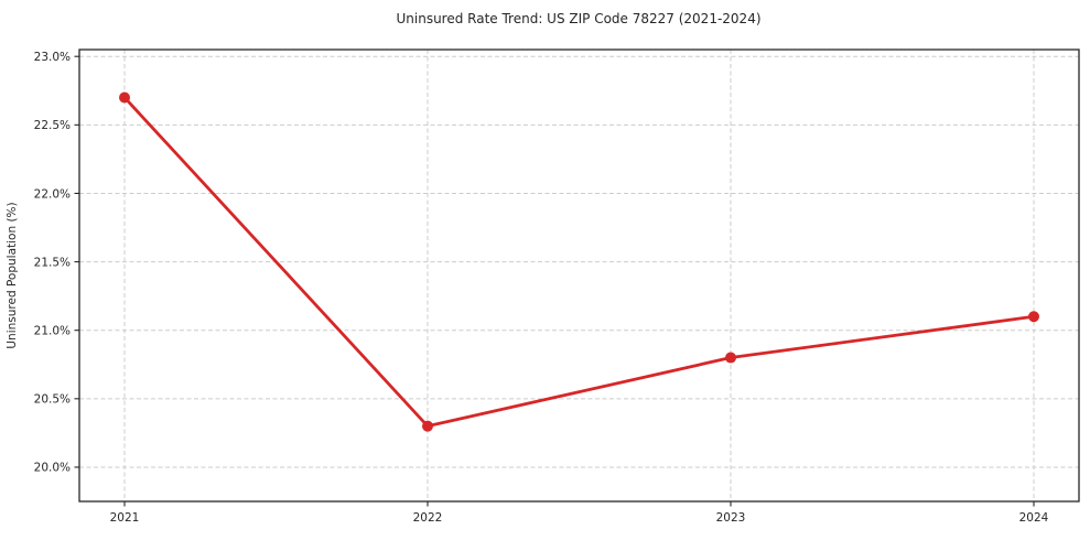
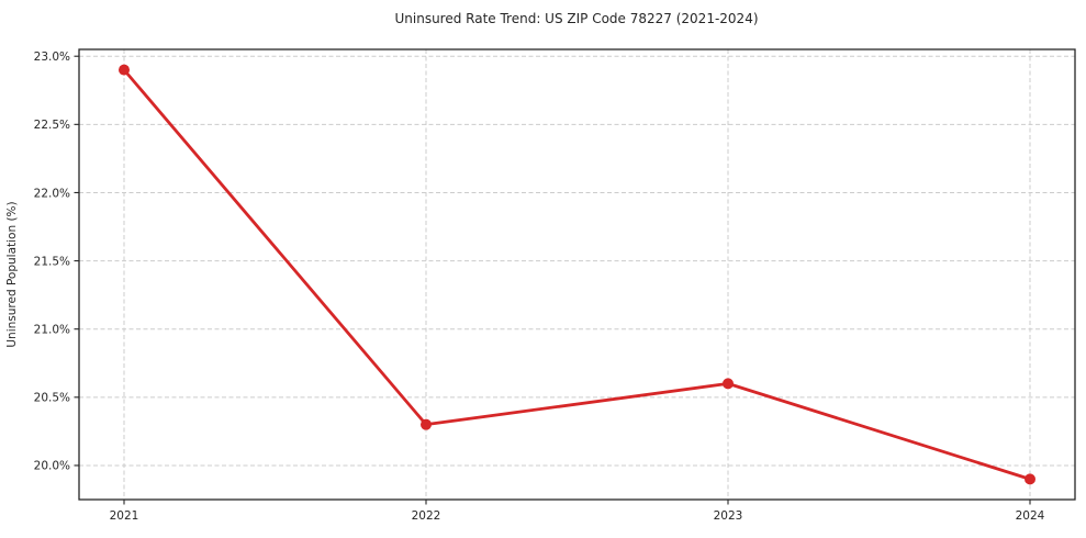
2021: 22.7% -> 22.9%
2023: 20.8% -> 20.6%
2024: 21.1% -> 19.9%
